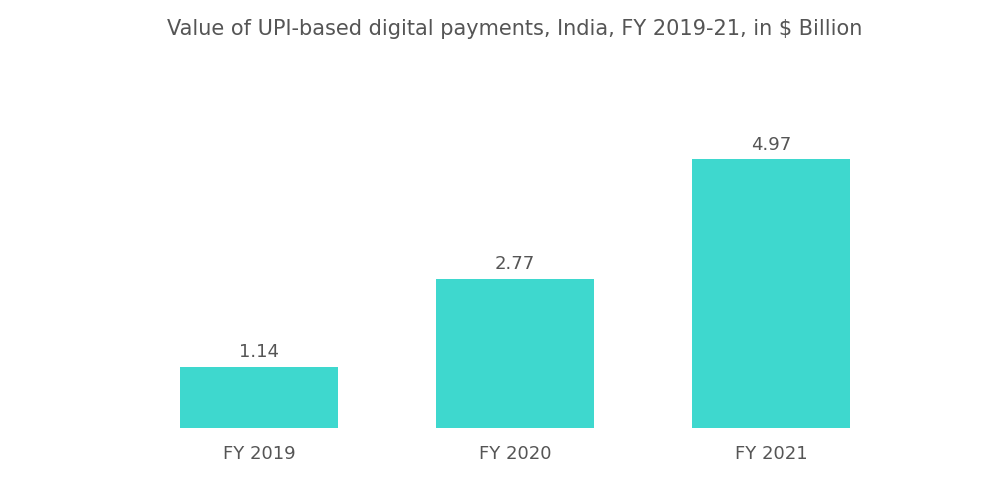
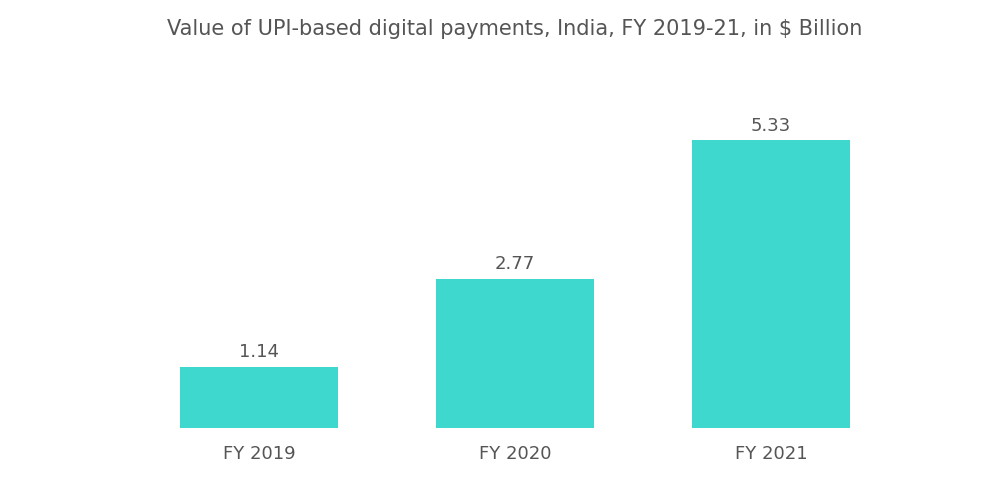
FY 2021: 4.97 -> 5.33
